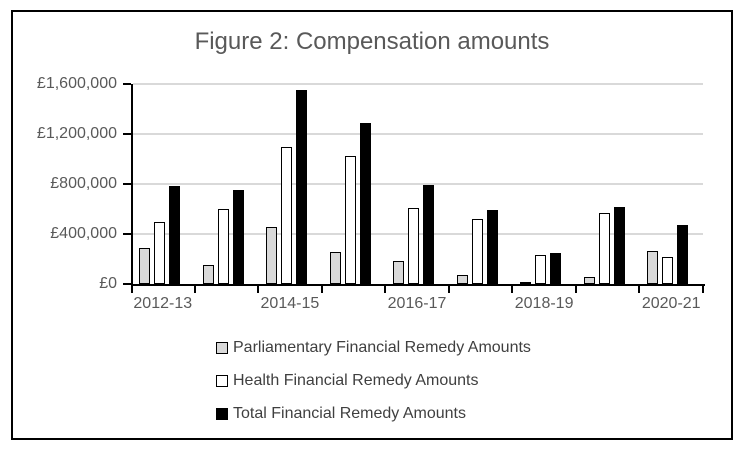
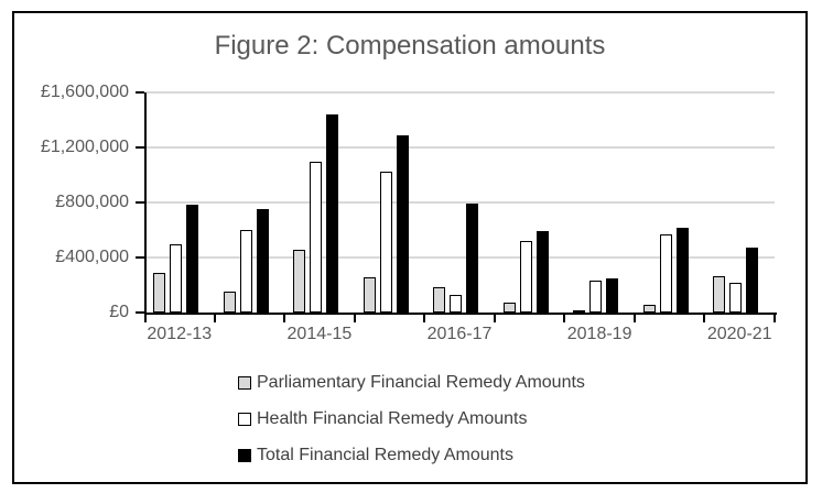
Total Financial Remedy Amounts/2014-15: £1550000 -> £1440000
Health Financial Remedy Amounts/2016-17: £610000 -> £130000
